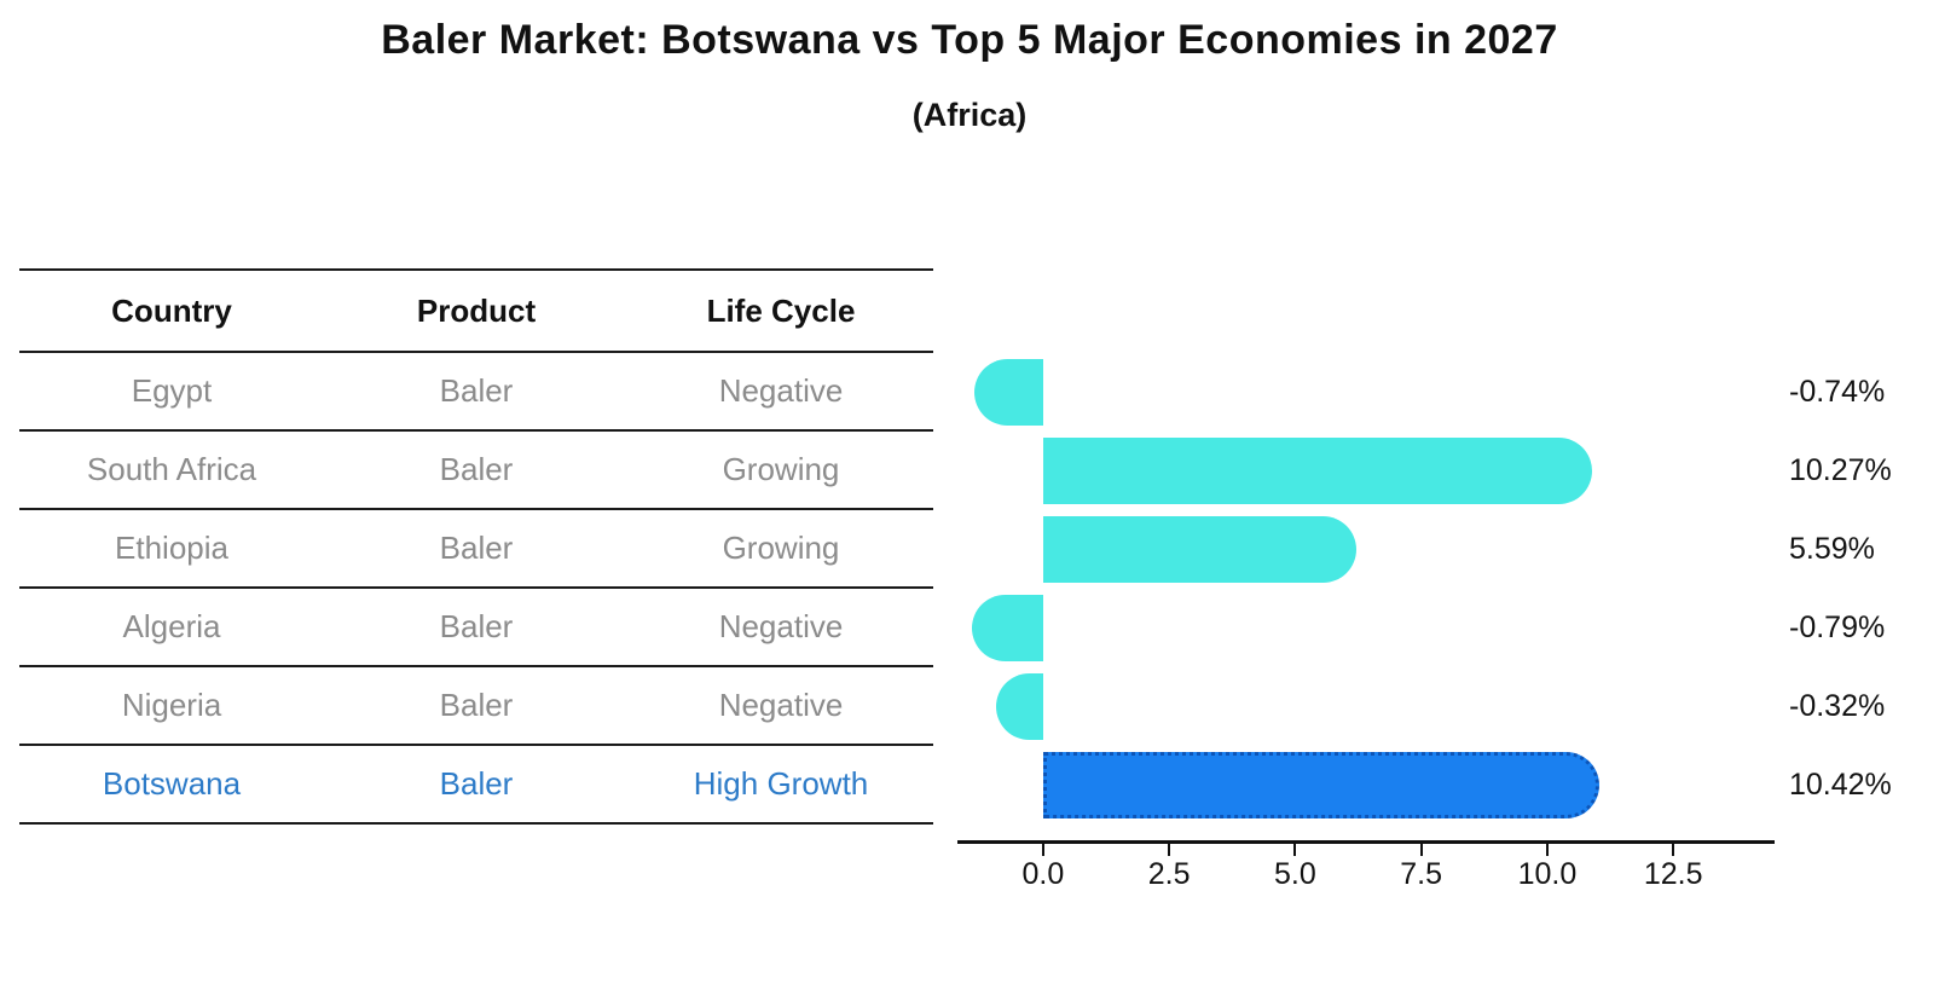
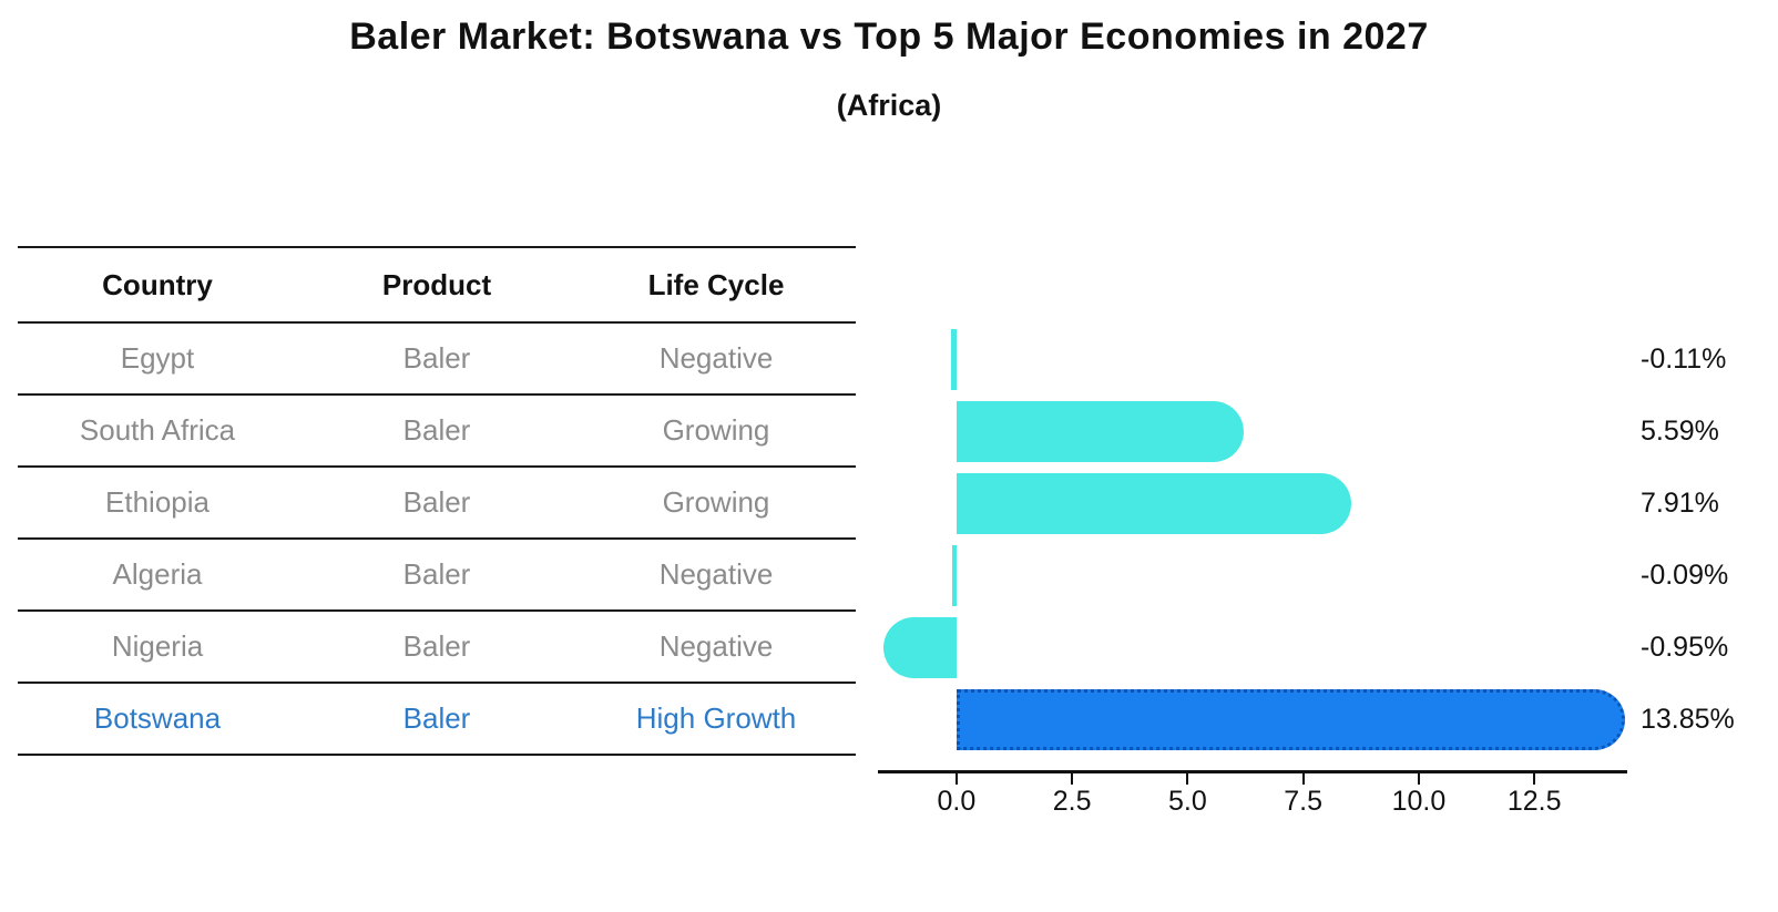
Egypt: -0.74% -> -0.11%
South Africa: 10.27% -> 5.59%
Ethiopia: 5.59% -> 7.91%
Algeria: -0.79% -> -0.09%
Nigeria: -0.32% -> -0.95%
Botswana: 10.42% -> 13.85%
